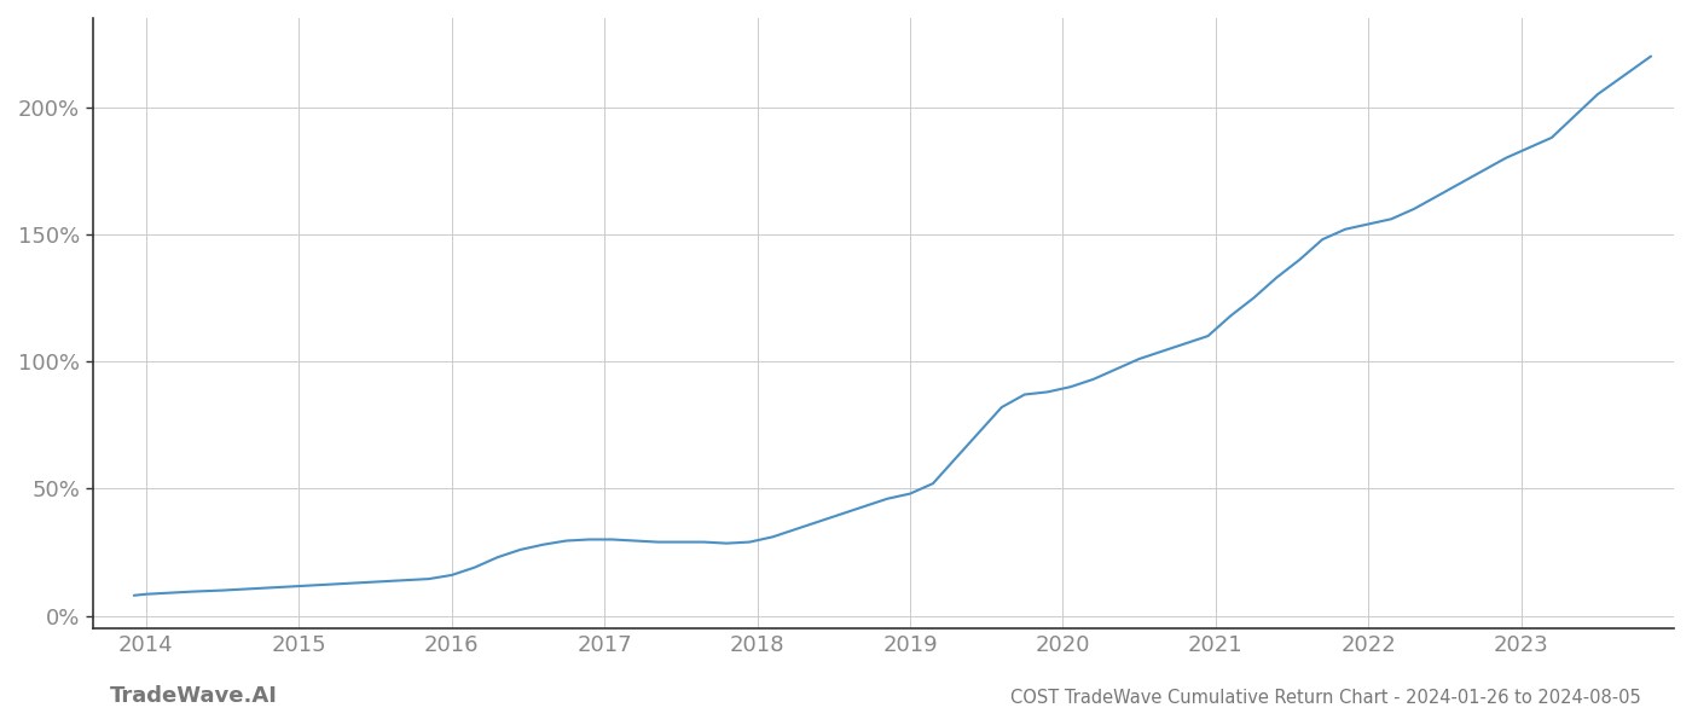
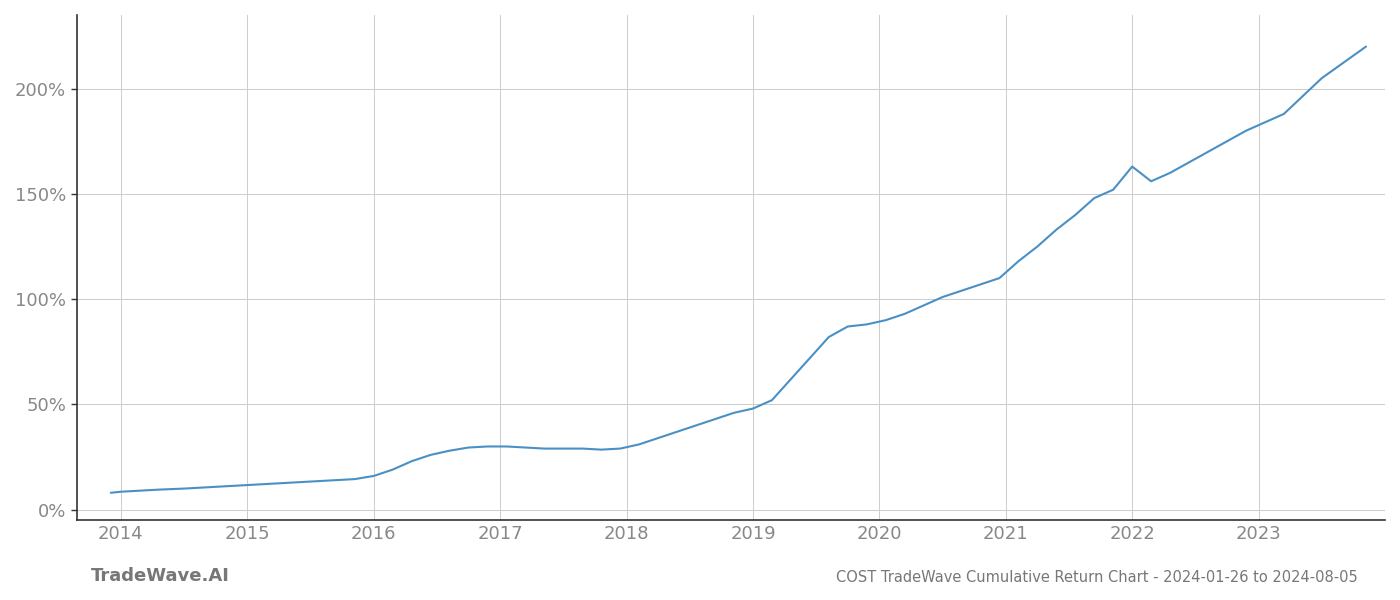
2022: 154.0% -> 163.0%
